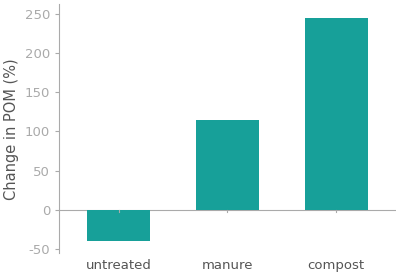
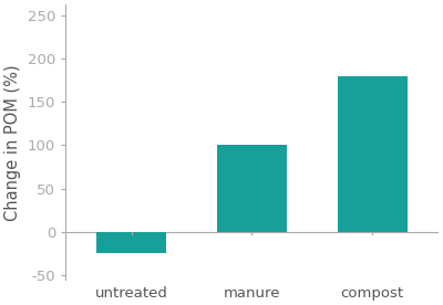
untreated: -40 -> -24
manure: 115 -> 100
compost: 245 -> 180
